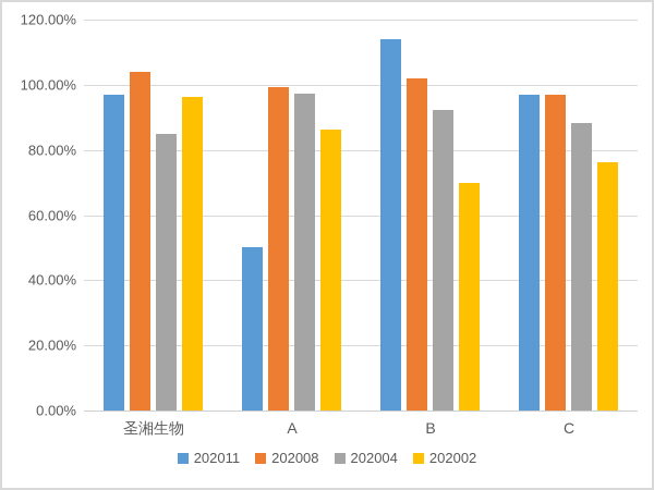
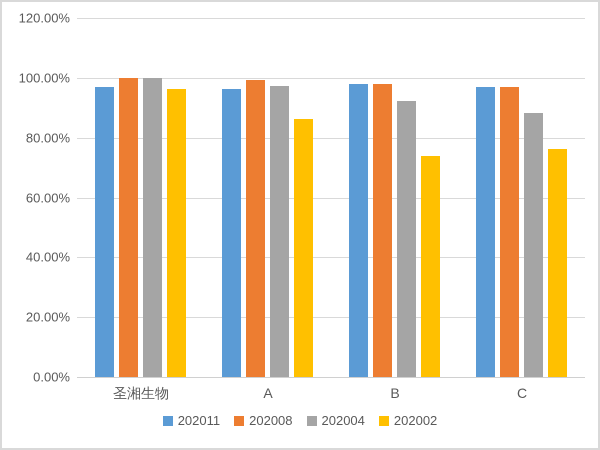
202008/圣湘生物: 104% -> 100%
202004/圣湘生物: 85% -> 100%
202011/A: 50% -> 96%
202011/B: 114% -> 98%
202008/B: 102% -> 98%
202002/B: 70% -> 74%
